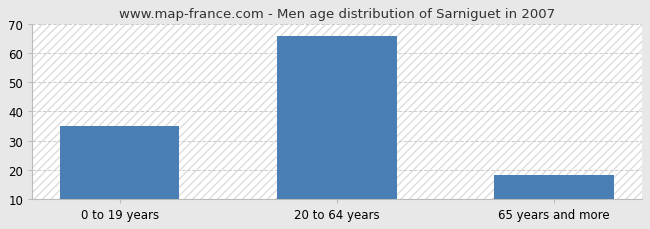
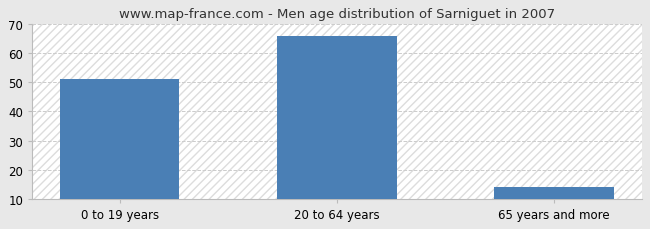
0 to 19 years: 35 -> 51
65 years and more: 18 -> 14
